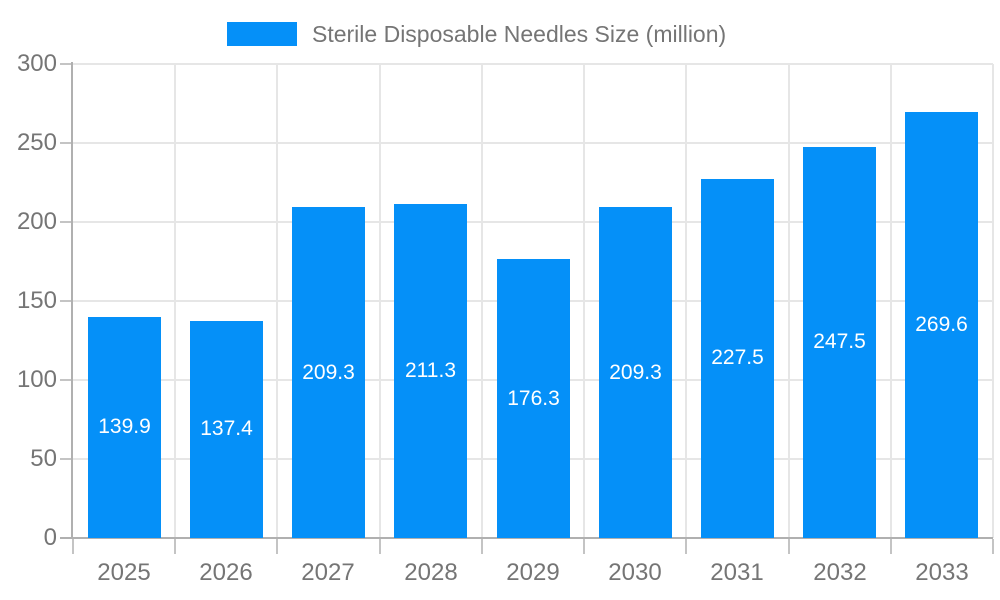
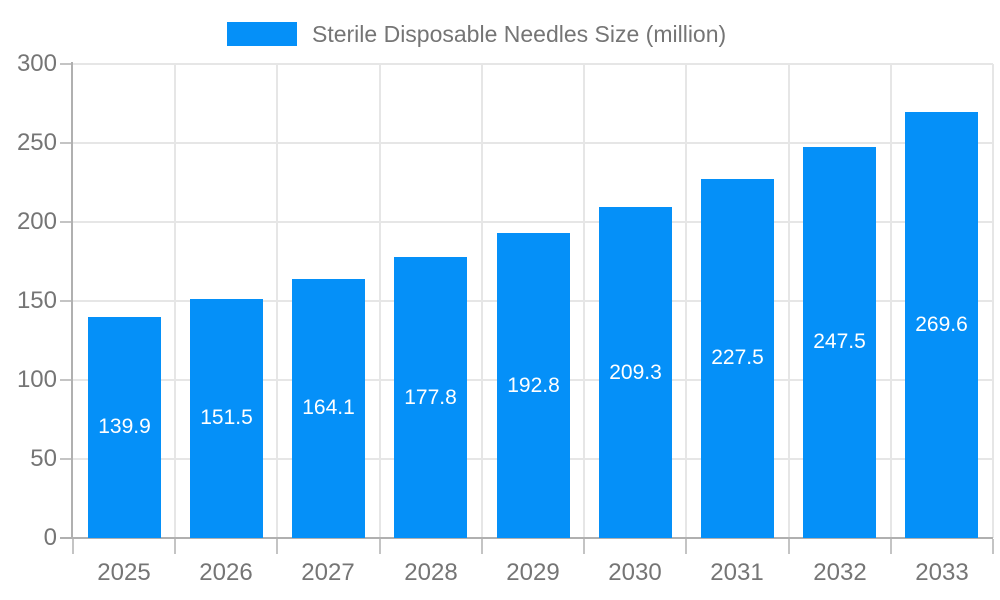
2026: 137.4 -> 151.5
2027: 209.3 -> 164.1
2028: 211.3 -> 177.8
2029: 176.3 -> 192.8
